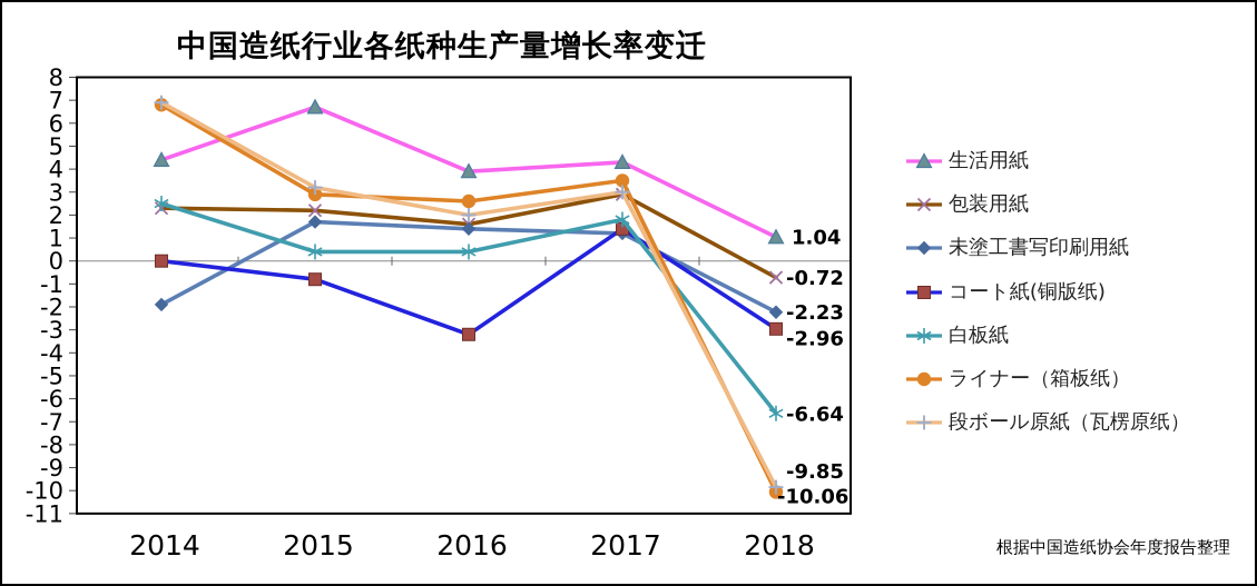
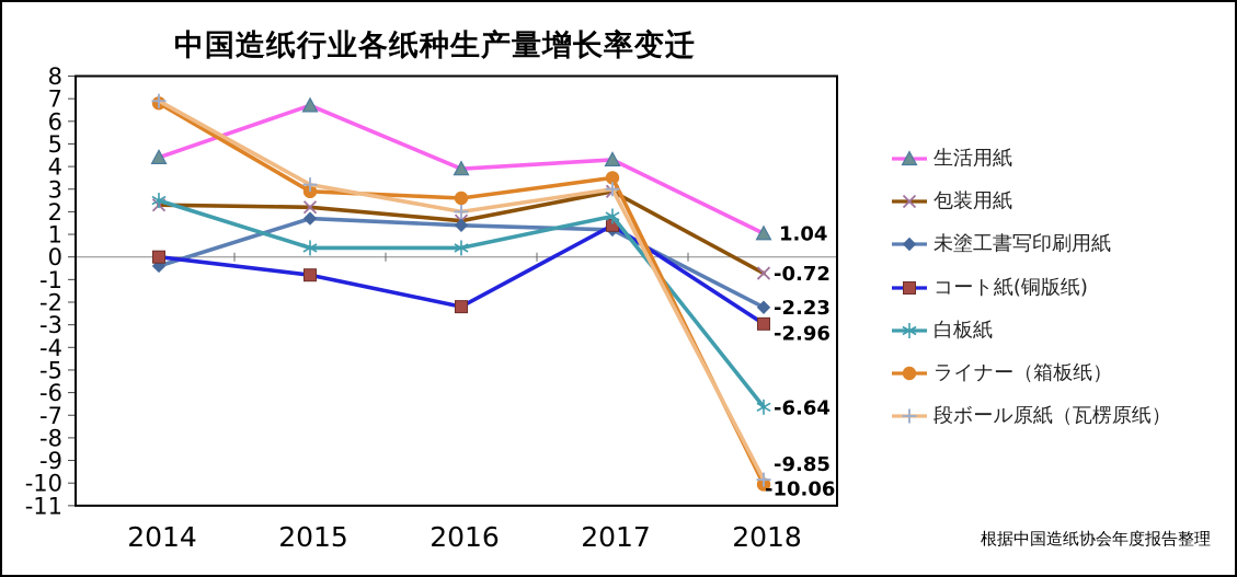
未塗工書写印刷用紙/2014: -1.9 -> -0.4
コート紙(铜版纸)/2016: -3.2 -> -2.2
